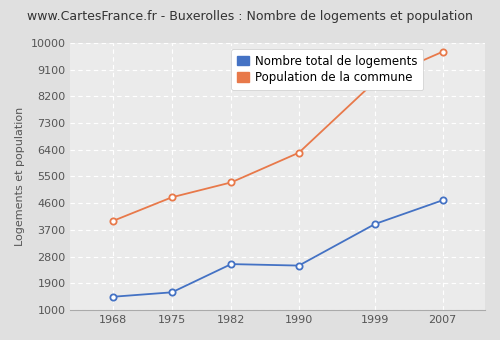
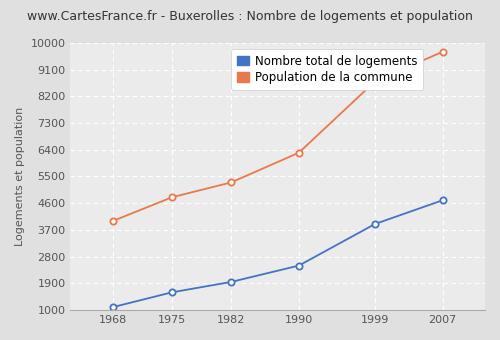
Nombre total de logements/1968: 1450 -> 1100
Nombre total de logements/1982: 2550 -> 1950
